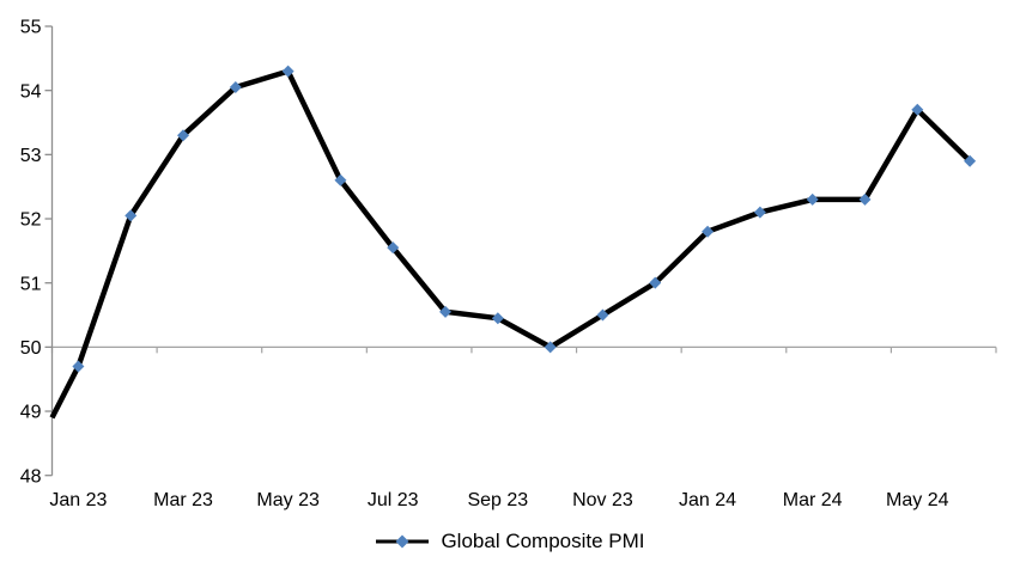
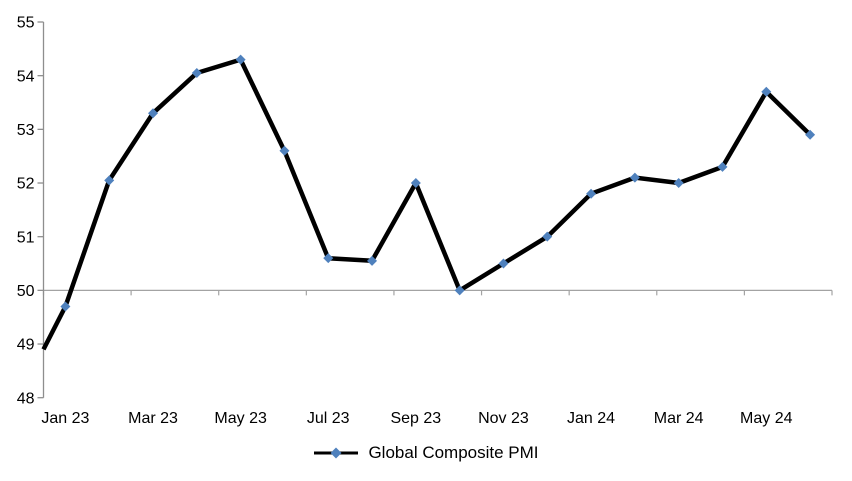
Jul 23: 51.5 -> 50.6
Sep 23: 50.5 -> 52.0
Mar 24: 52.3 -> 52.0
